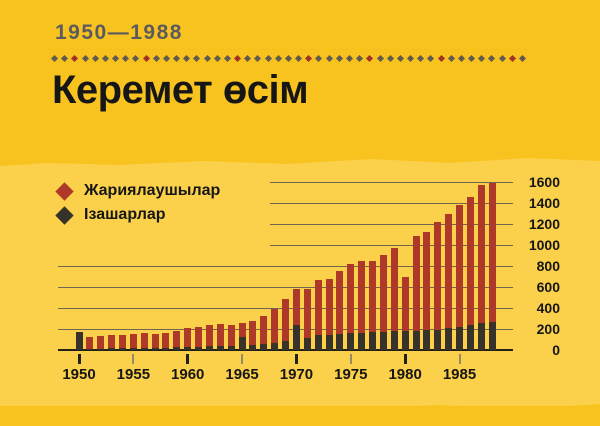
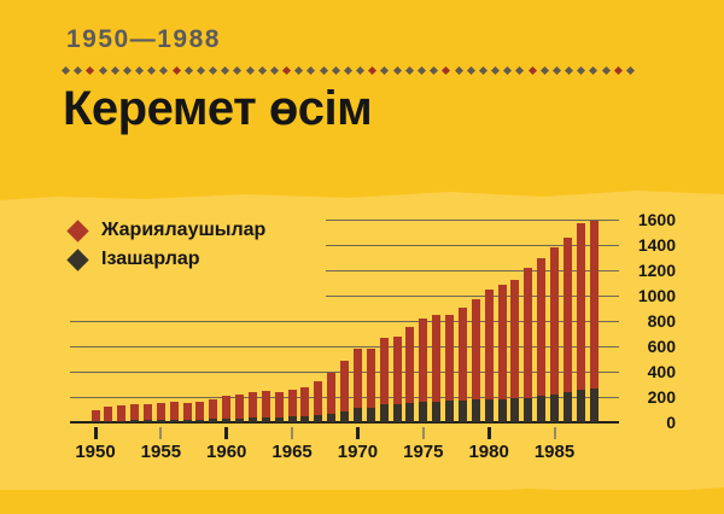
Ізашарлар/1950: 170 -> 10
Ізашарлар/1965: 120 -> 50
Ізашарлар/1970: 240 -> 110
Жариялаушылар/1980: 700 -> 1050
